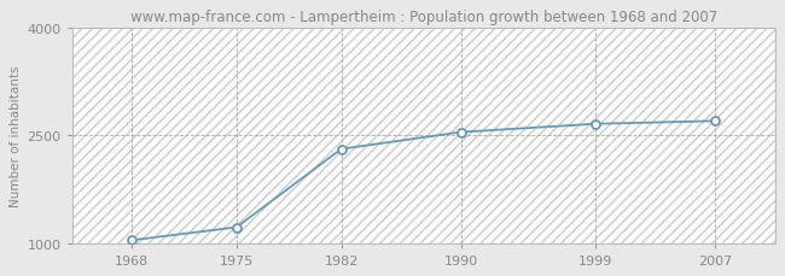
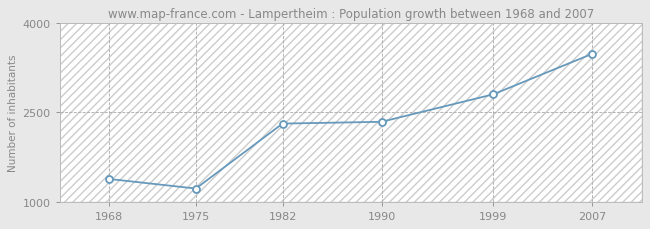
1968: 1040 -> 1380
1990: 2540 -> 2340
1999: 2660 -> 2800
2007: 2700 -> 3480
